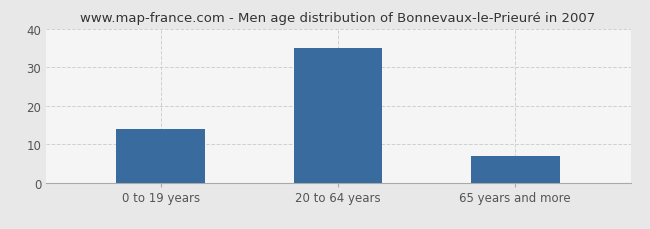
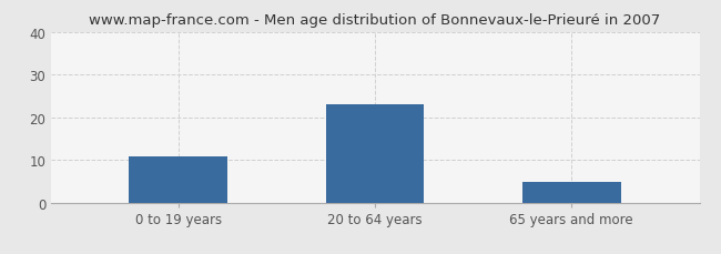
0 to 19 years: 14 -> 11
20 to 64 years: 35 -> 23
65 years and more: 7 -> 5
